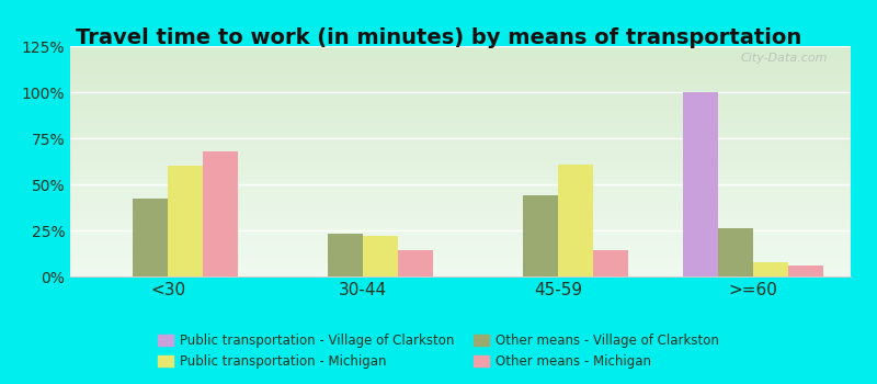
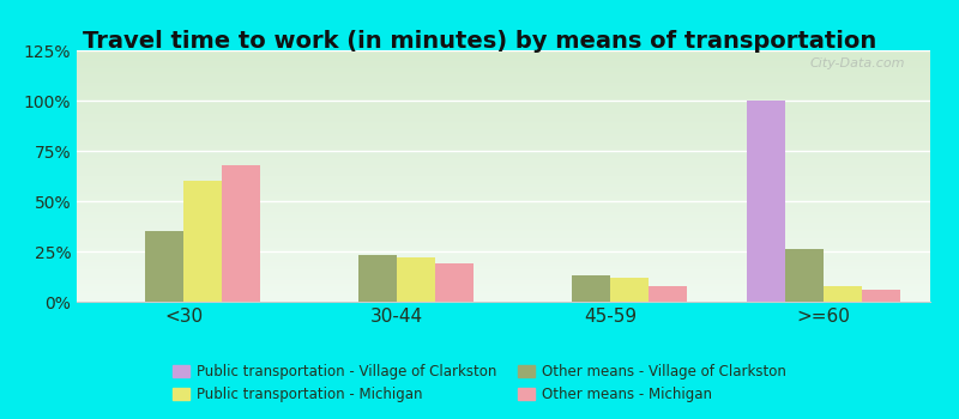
Other means - Village of Clarkston/<30: 42% -> 35%
Other means - Michigan/30-44: 14% -> 19%
Other means - Village of Clarkston/45-59: 44% -> 13%
Public transportation - Michigan/45-59: 61% -> 12%
Other means - Michigan/45-59: 14% -> 8%
